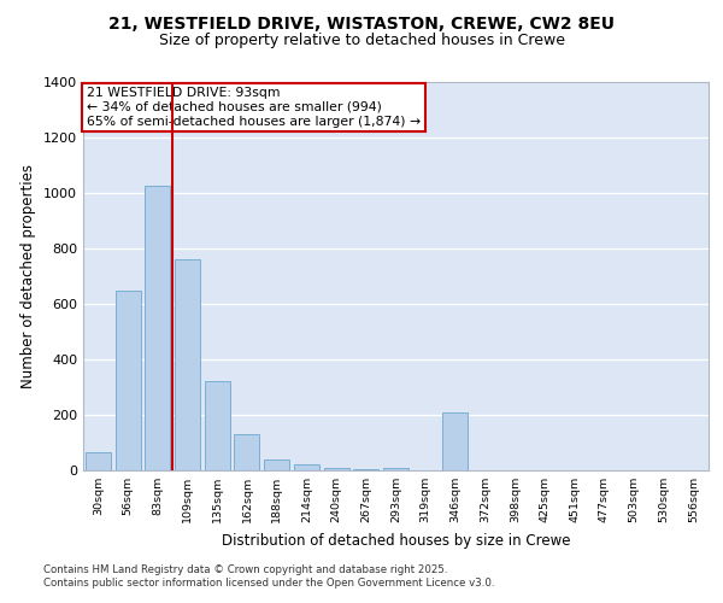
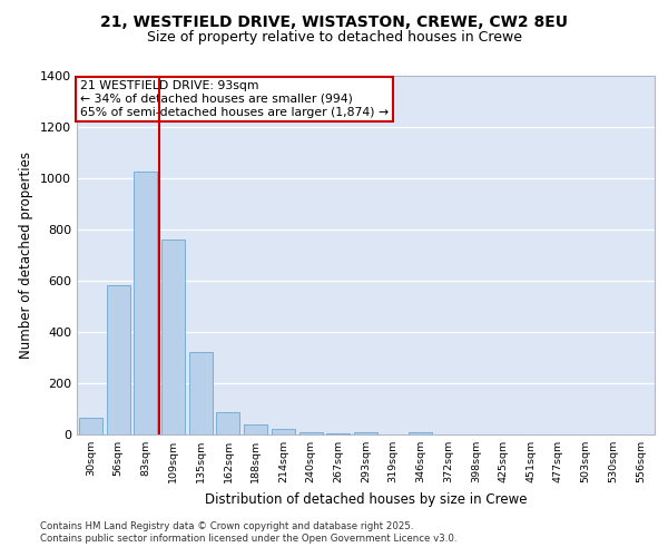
56sqm: 645 -> 580
162sqm: 130 -> 85
346sqm: 210 -> 10
